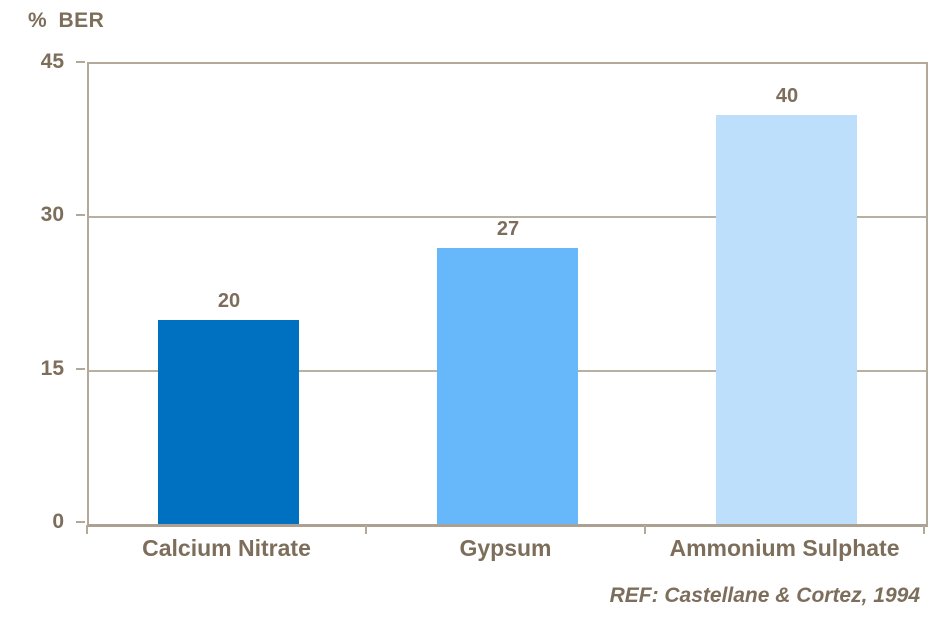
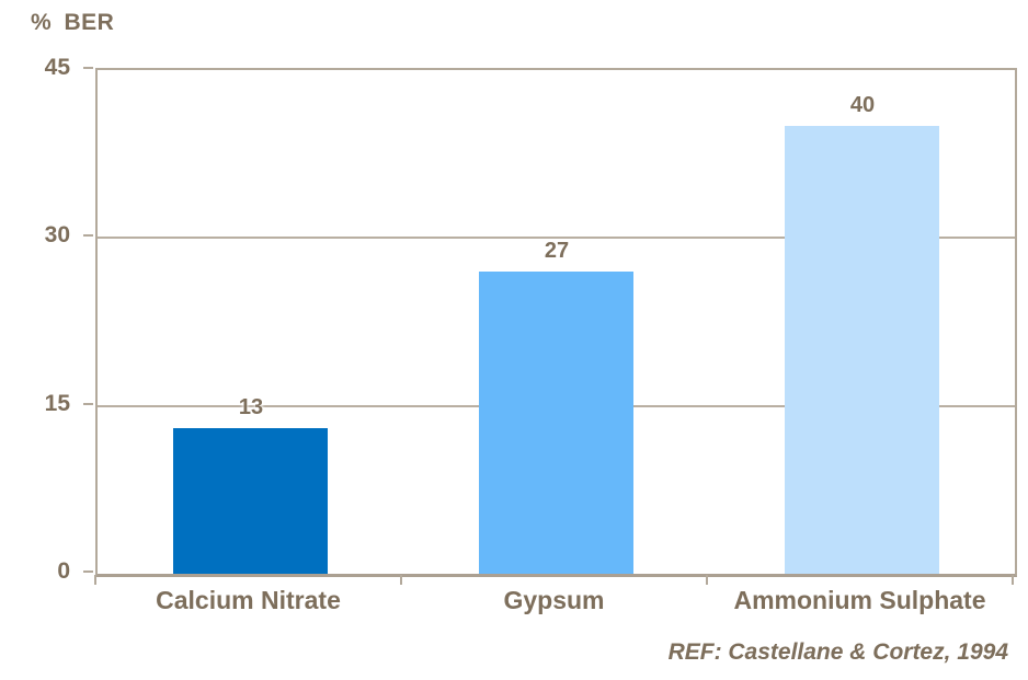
Calcium Nitrate: 20 -> 13
